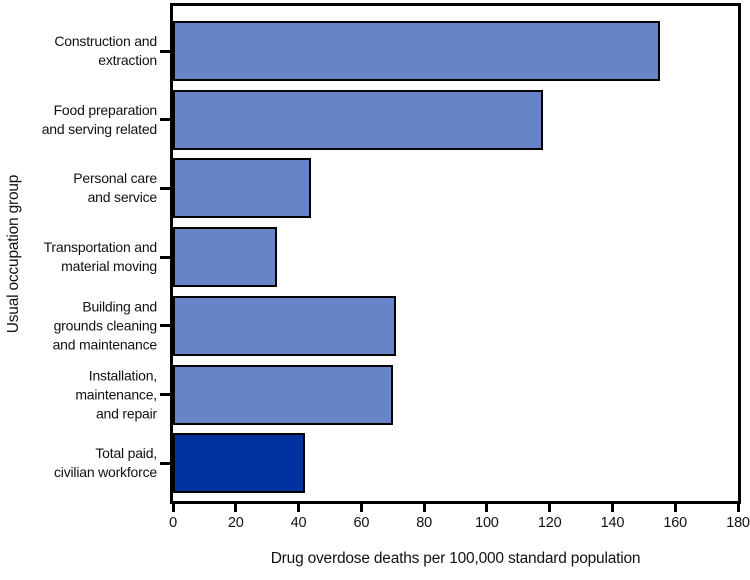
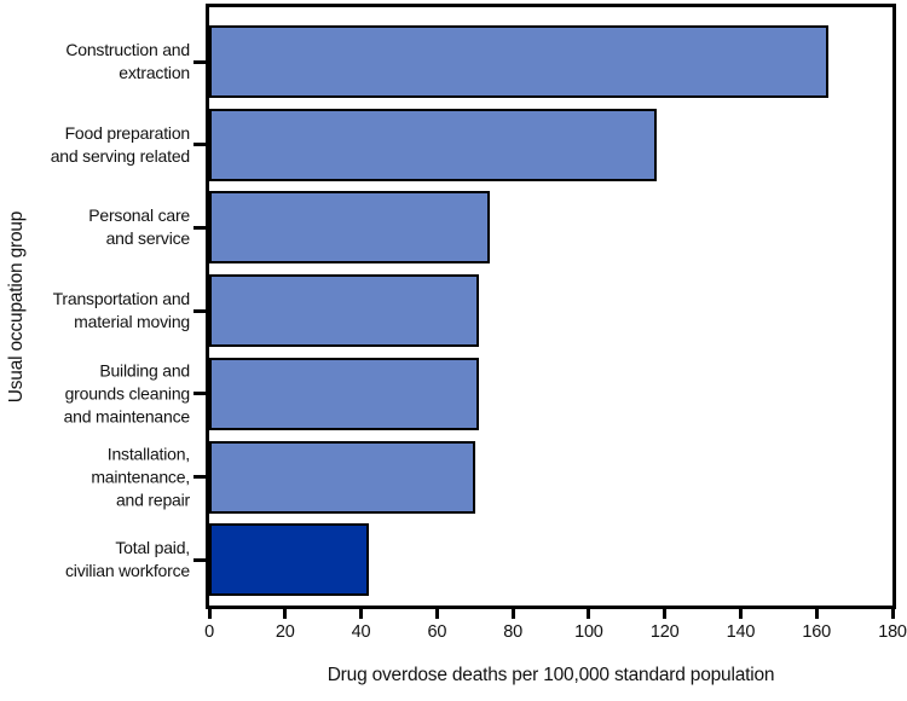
Construction and extraction: 155 -> 163
Personal care and service: 44 -> 74
Transportation and material moving: 33 -> 71
